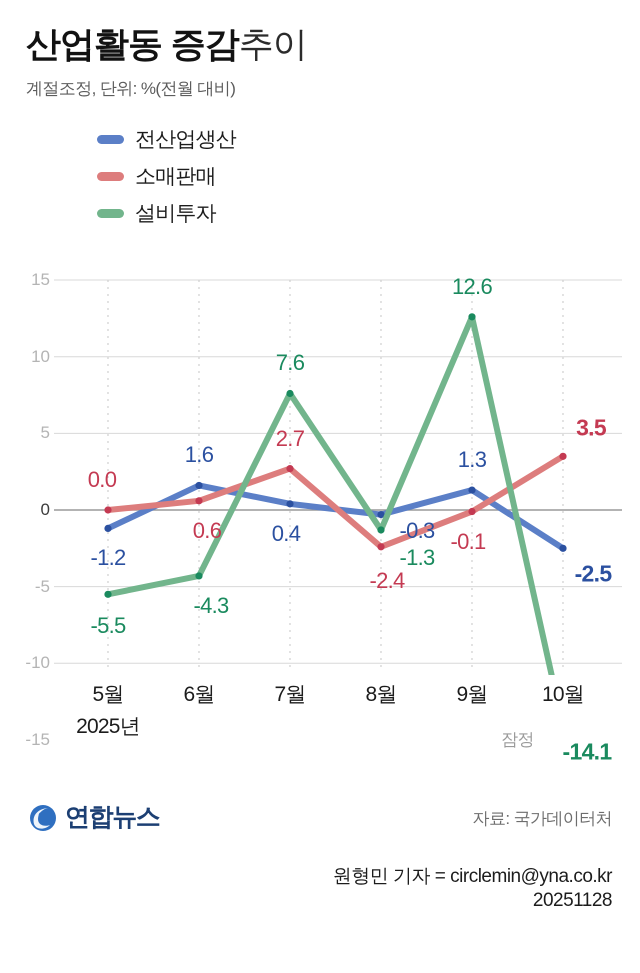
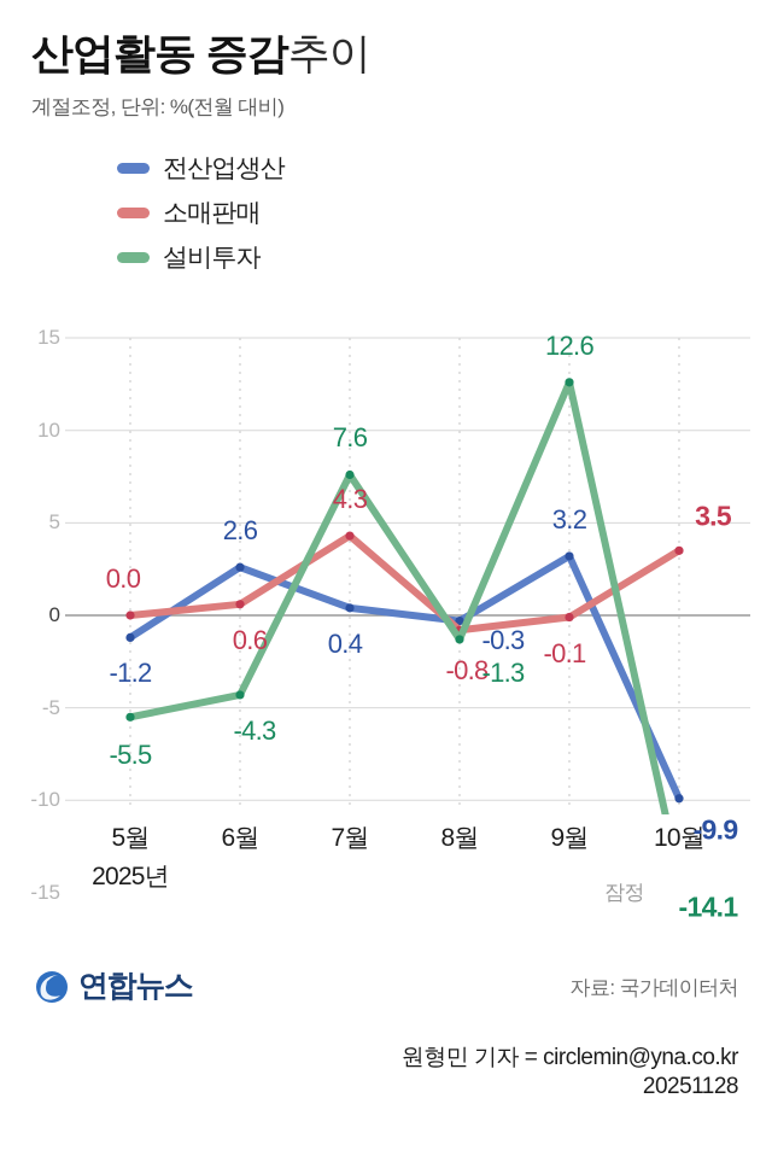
전산업생산/6월: 1.6 -> 2.6
소매판매/7월: 2.7 -> 4.3
소매판매/8월: -2.4 -> -0.8
전산업생산/9월: 1.3 -> 3.2
전산업생산/10월: -2.5 -> -9.9
